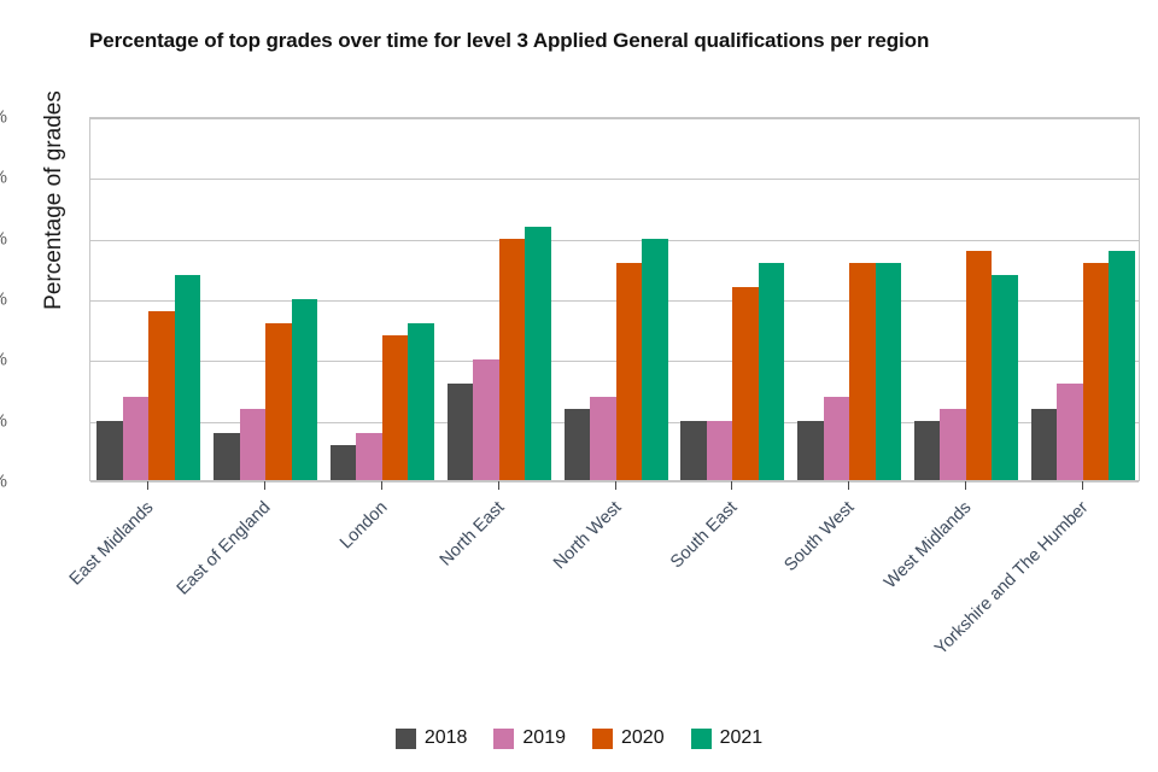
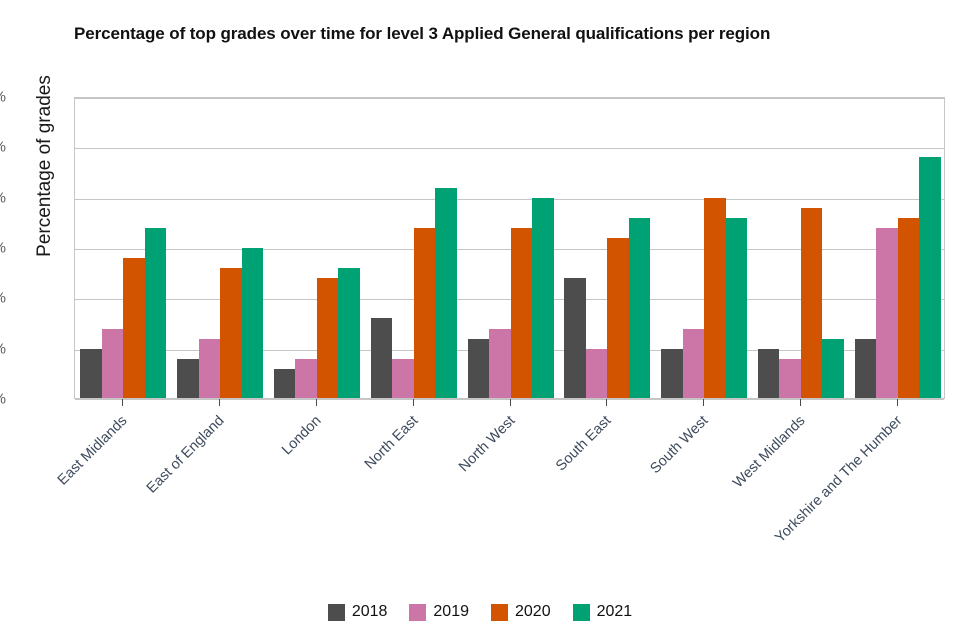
2019/North East: 10% -> 4%
2020/North East: 20% -> 17%
2020/North West: 18% -> 17%
2018/South East: 5% -> 12%
2020/South West: 18% -> 20%
2019/West Midlands: 6% -> 4%
2021/West Midlands: 17% -> 6%
2019/Yorkshire and The Humber: 8% -> 17%
2021/Yorkshire and The Humber: 19% -> 24%
